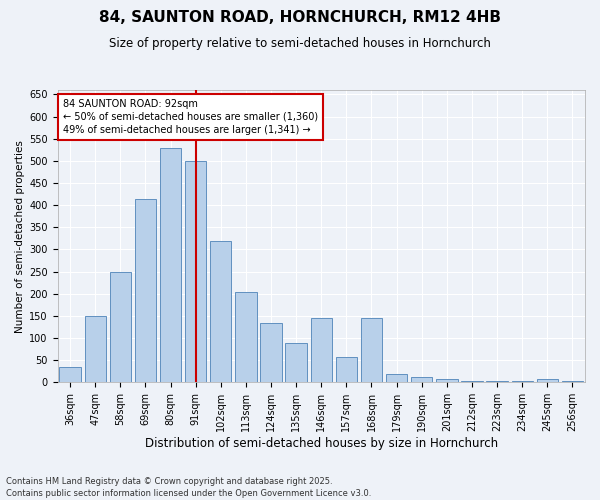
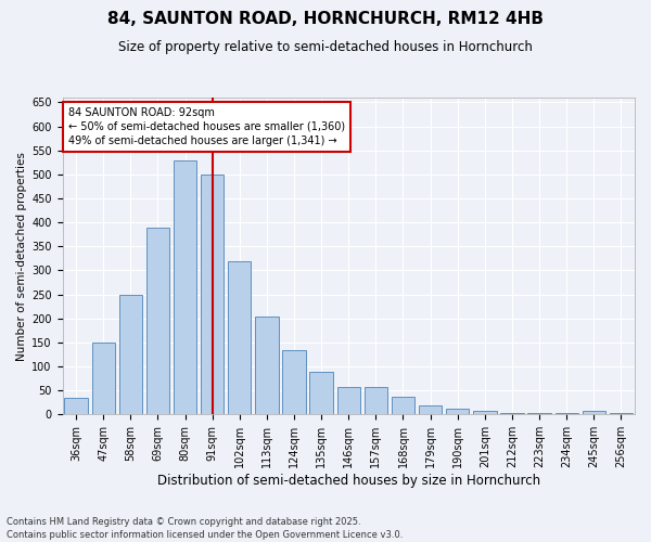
69sqm: 415 -> 390
146sqm: 145 -> 57
168sqm: 145 -> 38
